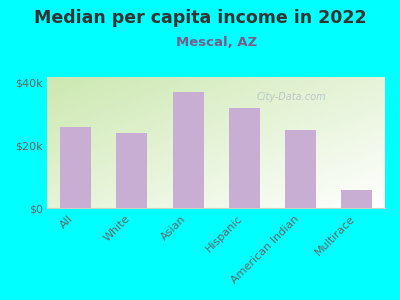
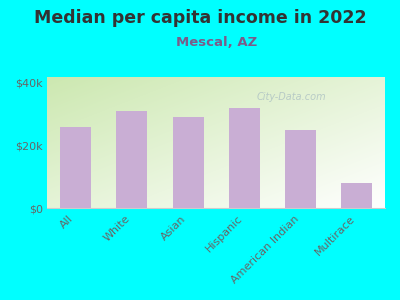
White: $24k -> $31k
Asian: $37k -> $29k
Multirace: $6k -> $8k
